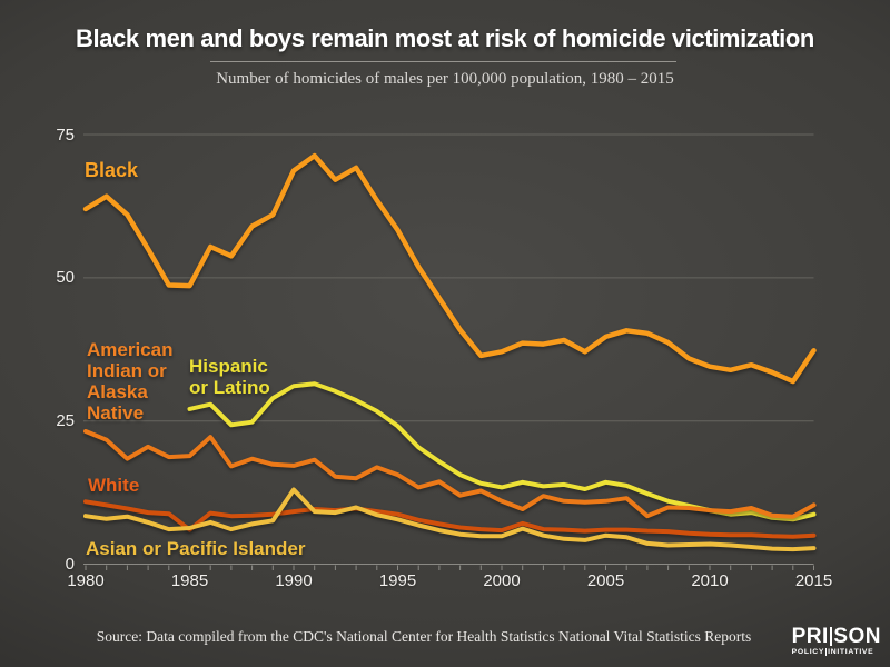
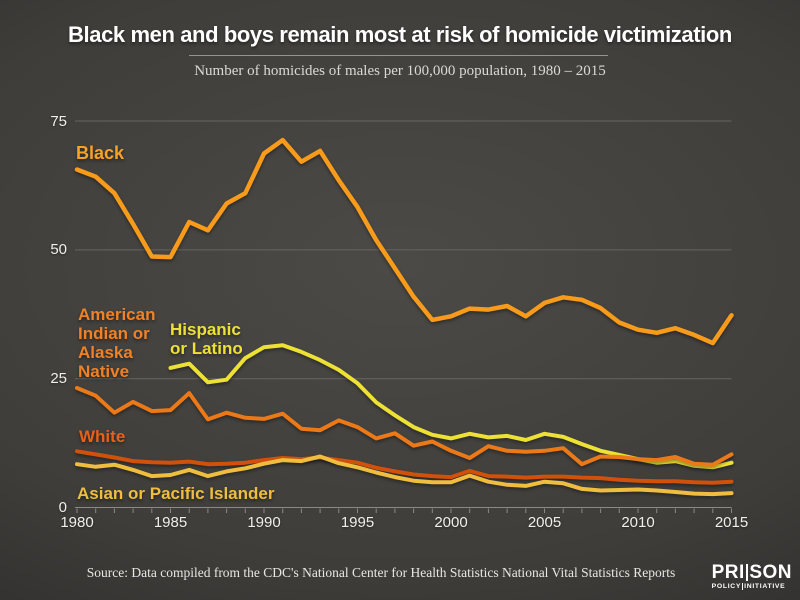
Black/1980: 62 -> 66
White/1985: 6 -> 9
Asian or Pacific Islander/1990: 13 -> 8
